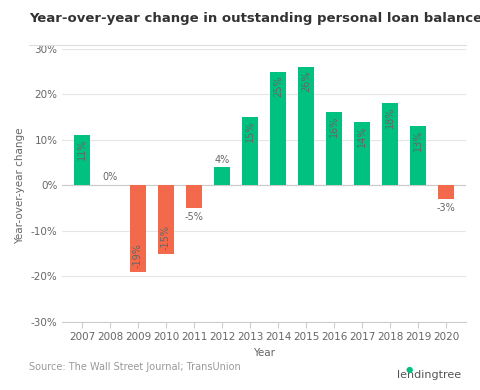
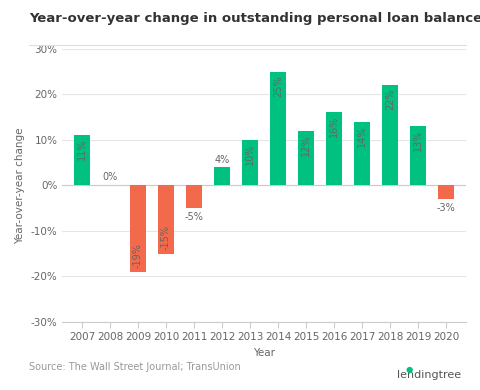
2013: 15% -> 10%
2015: 26% -> 12%
2018: 18% -> 22%
